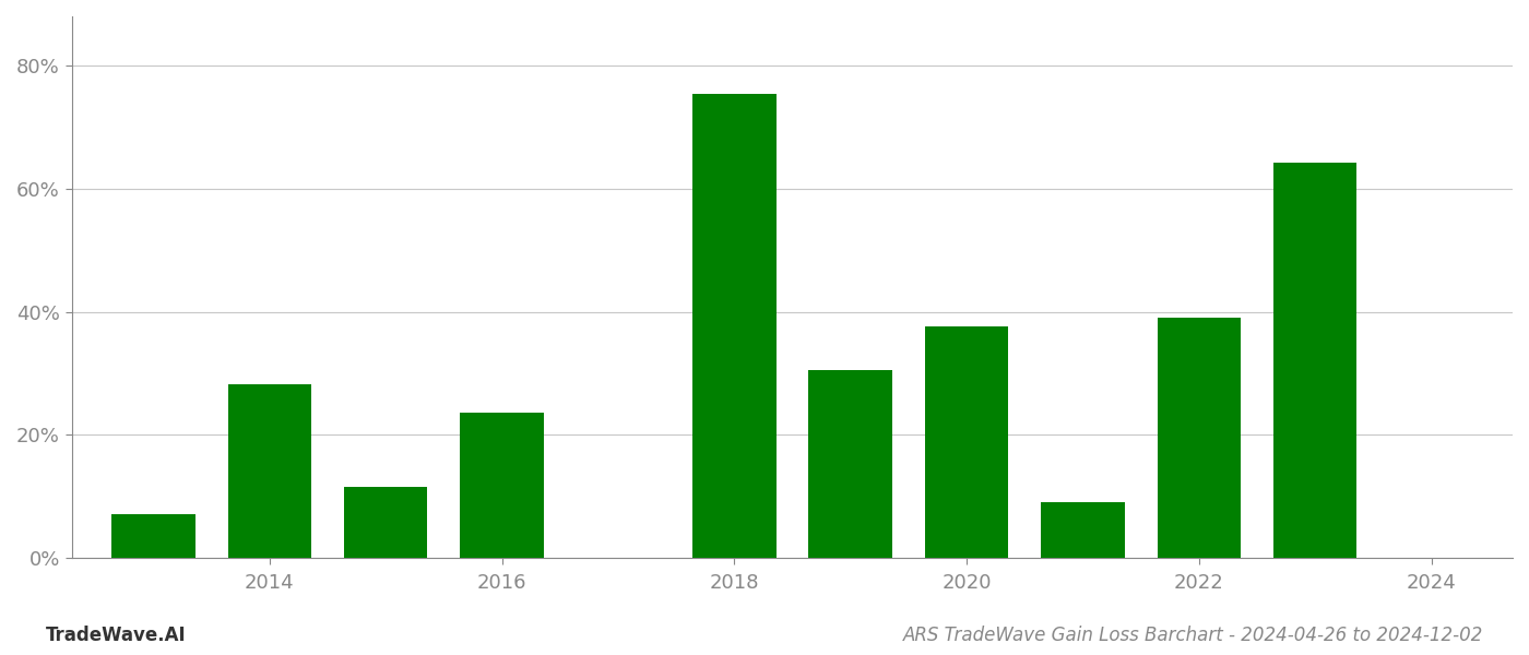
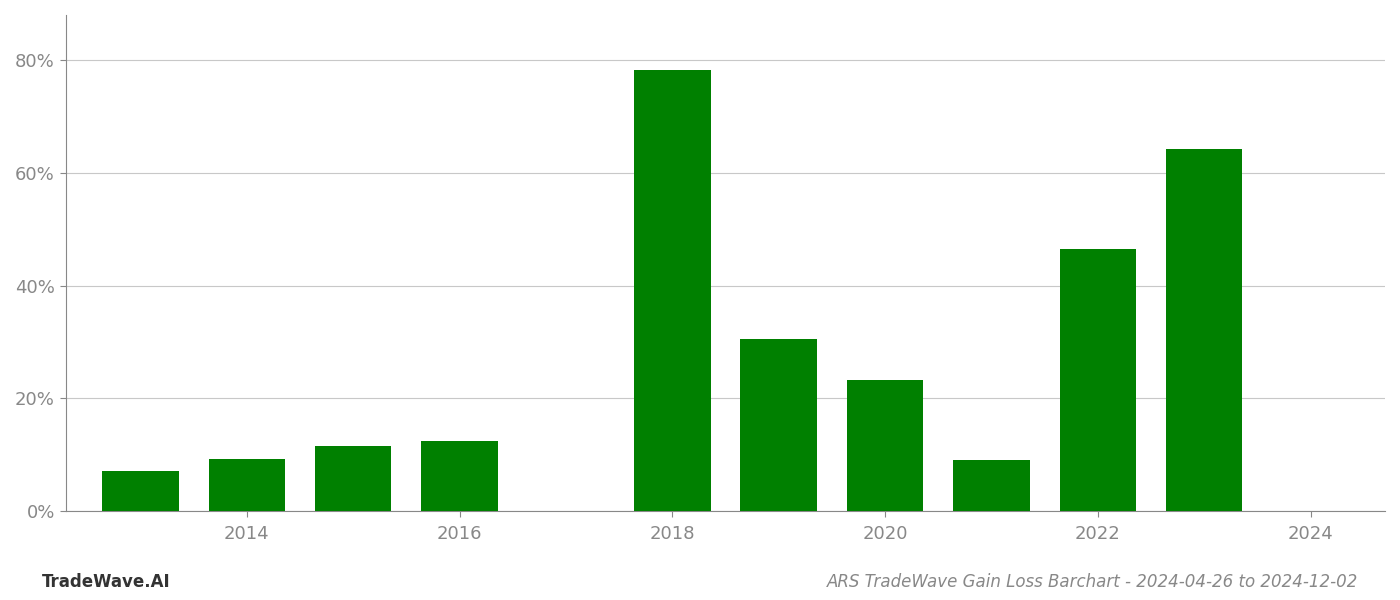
2014: 28.2% -> 9.2%
2016: 23.6% -> 12.5%
2018: 75.4% -> 78.2%
2020: 37.6% -> 23.2%
2022: 39.0% -> 46.5%
